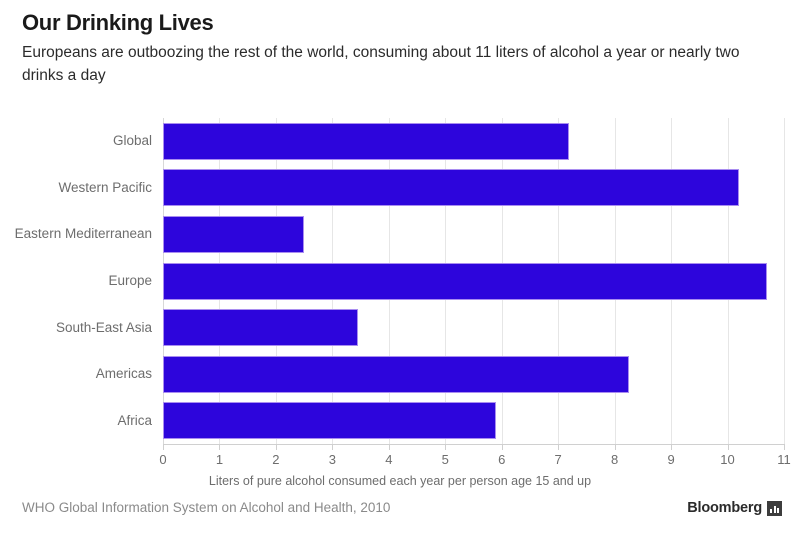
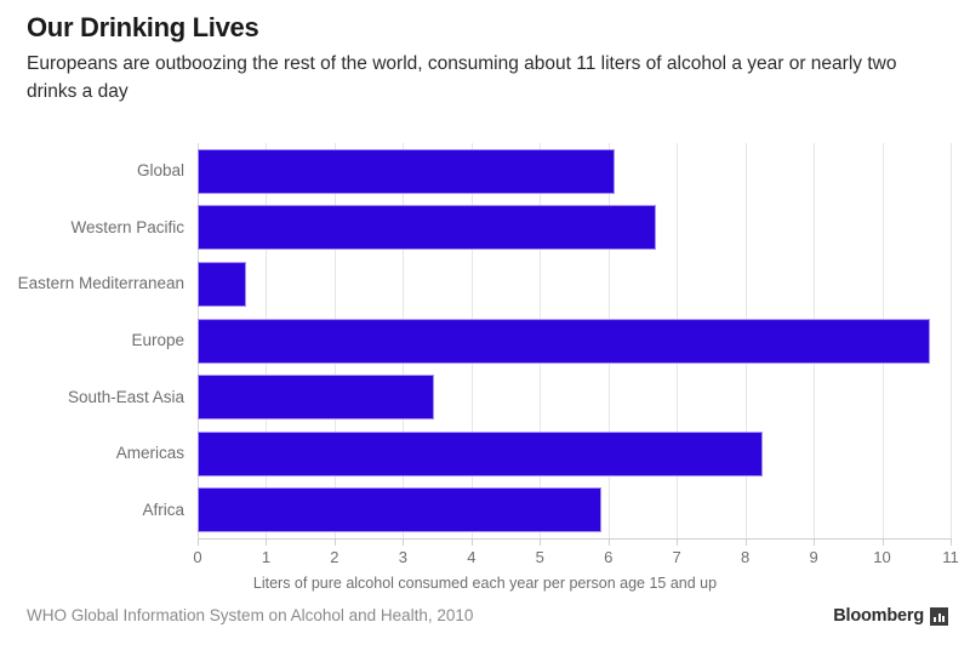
Global: 7.2 -> 6.1
Western Pacific: 10.2 -> 6.7
Eastern Mediterranean: 2.5 -> 0.7
